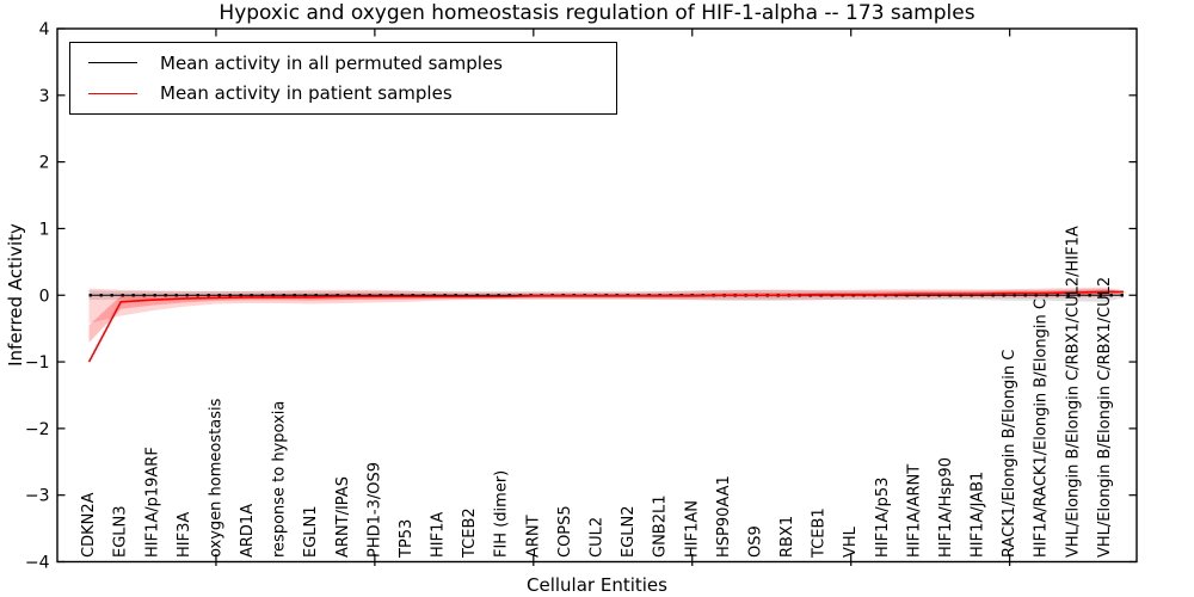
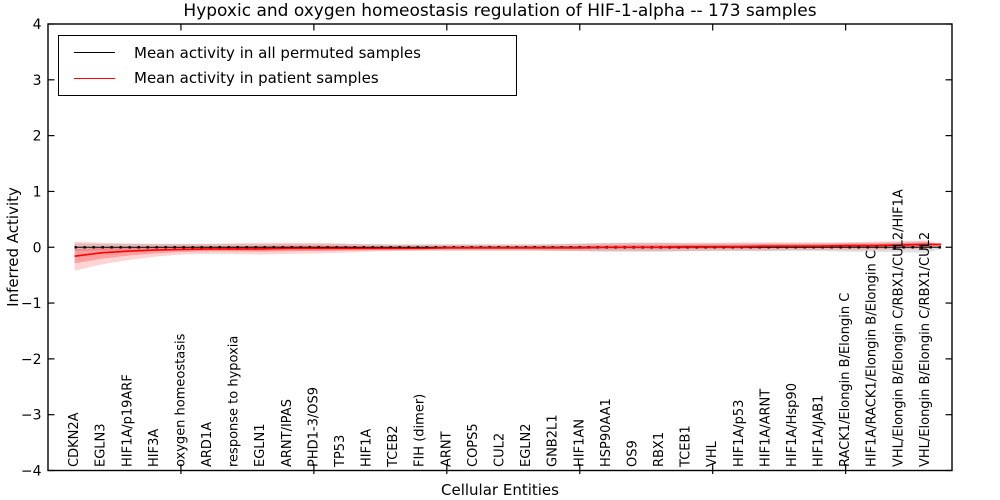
Mean activity in patient samples/CDKN2A: -1.0 -> -0.2
